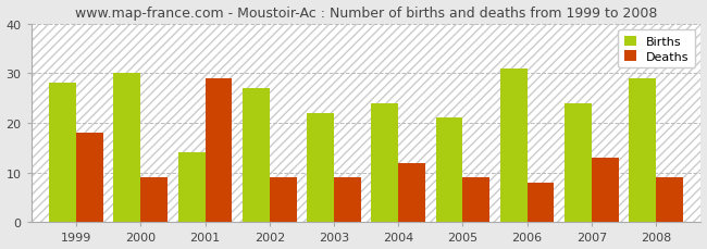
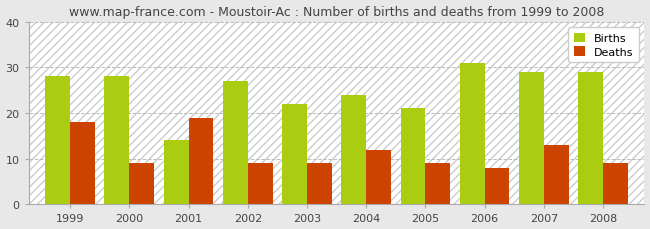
Births/2000: 30 -> 28
Deaths/2001: 29 -> 19
Births/2007: 24 -> 29
